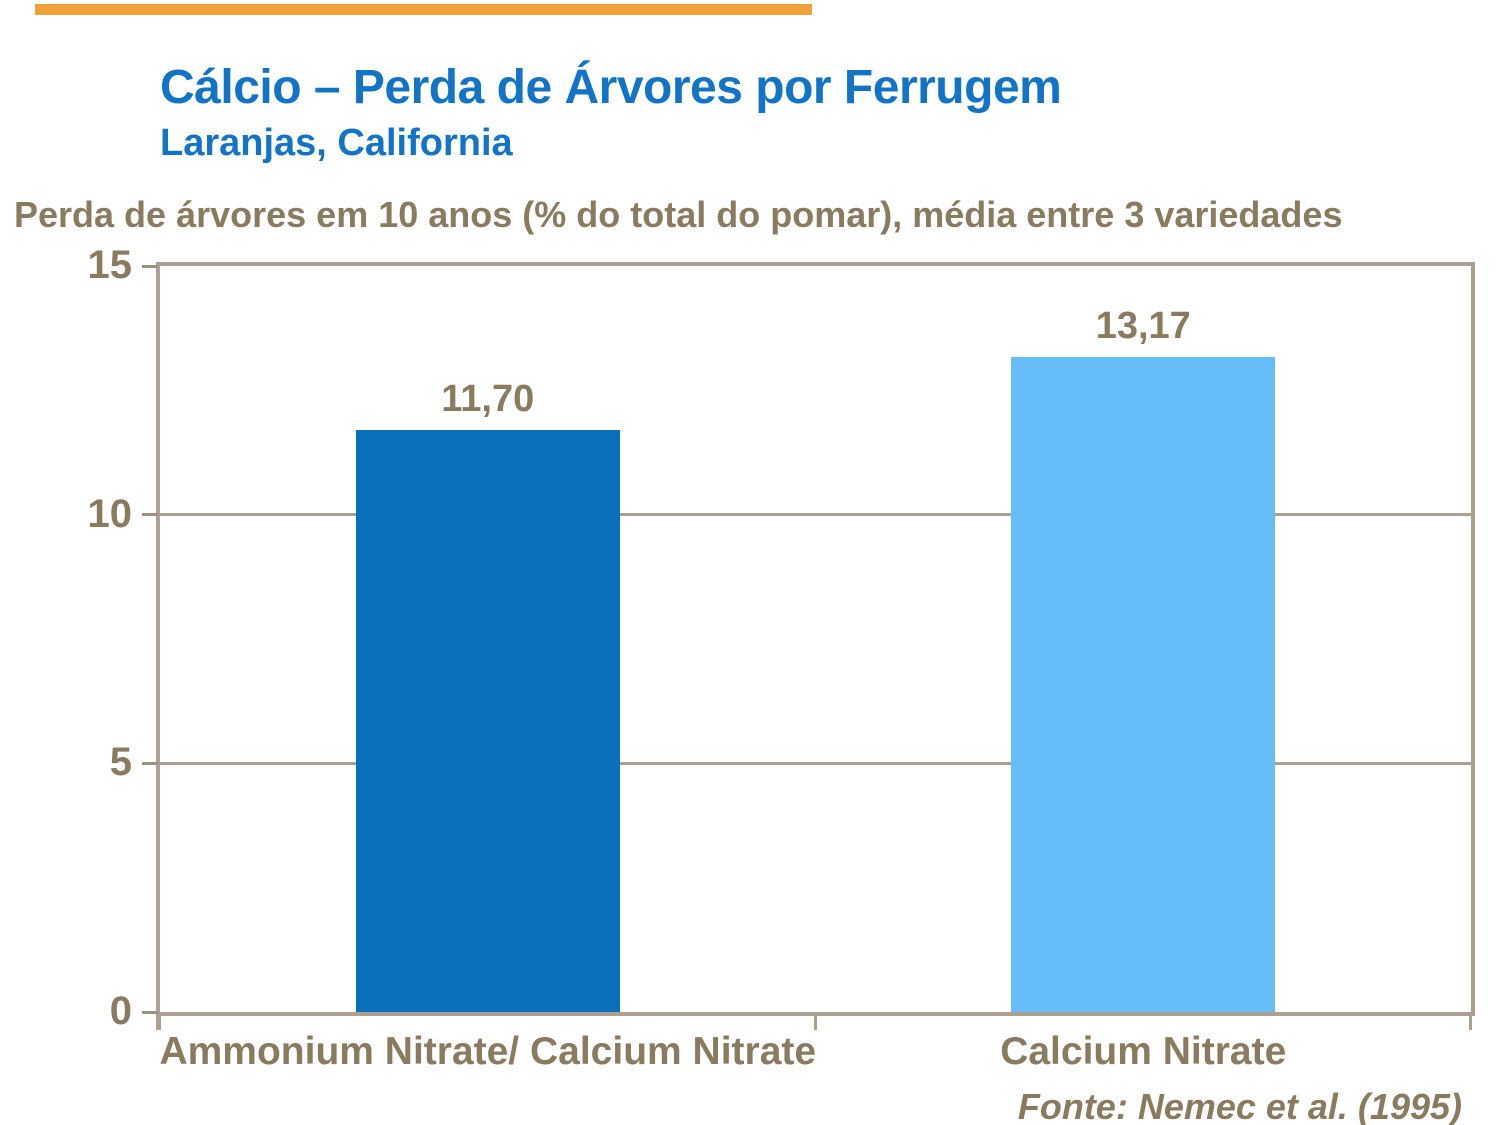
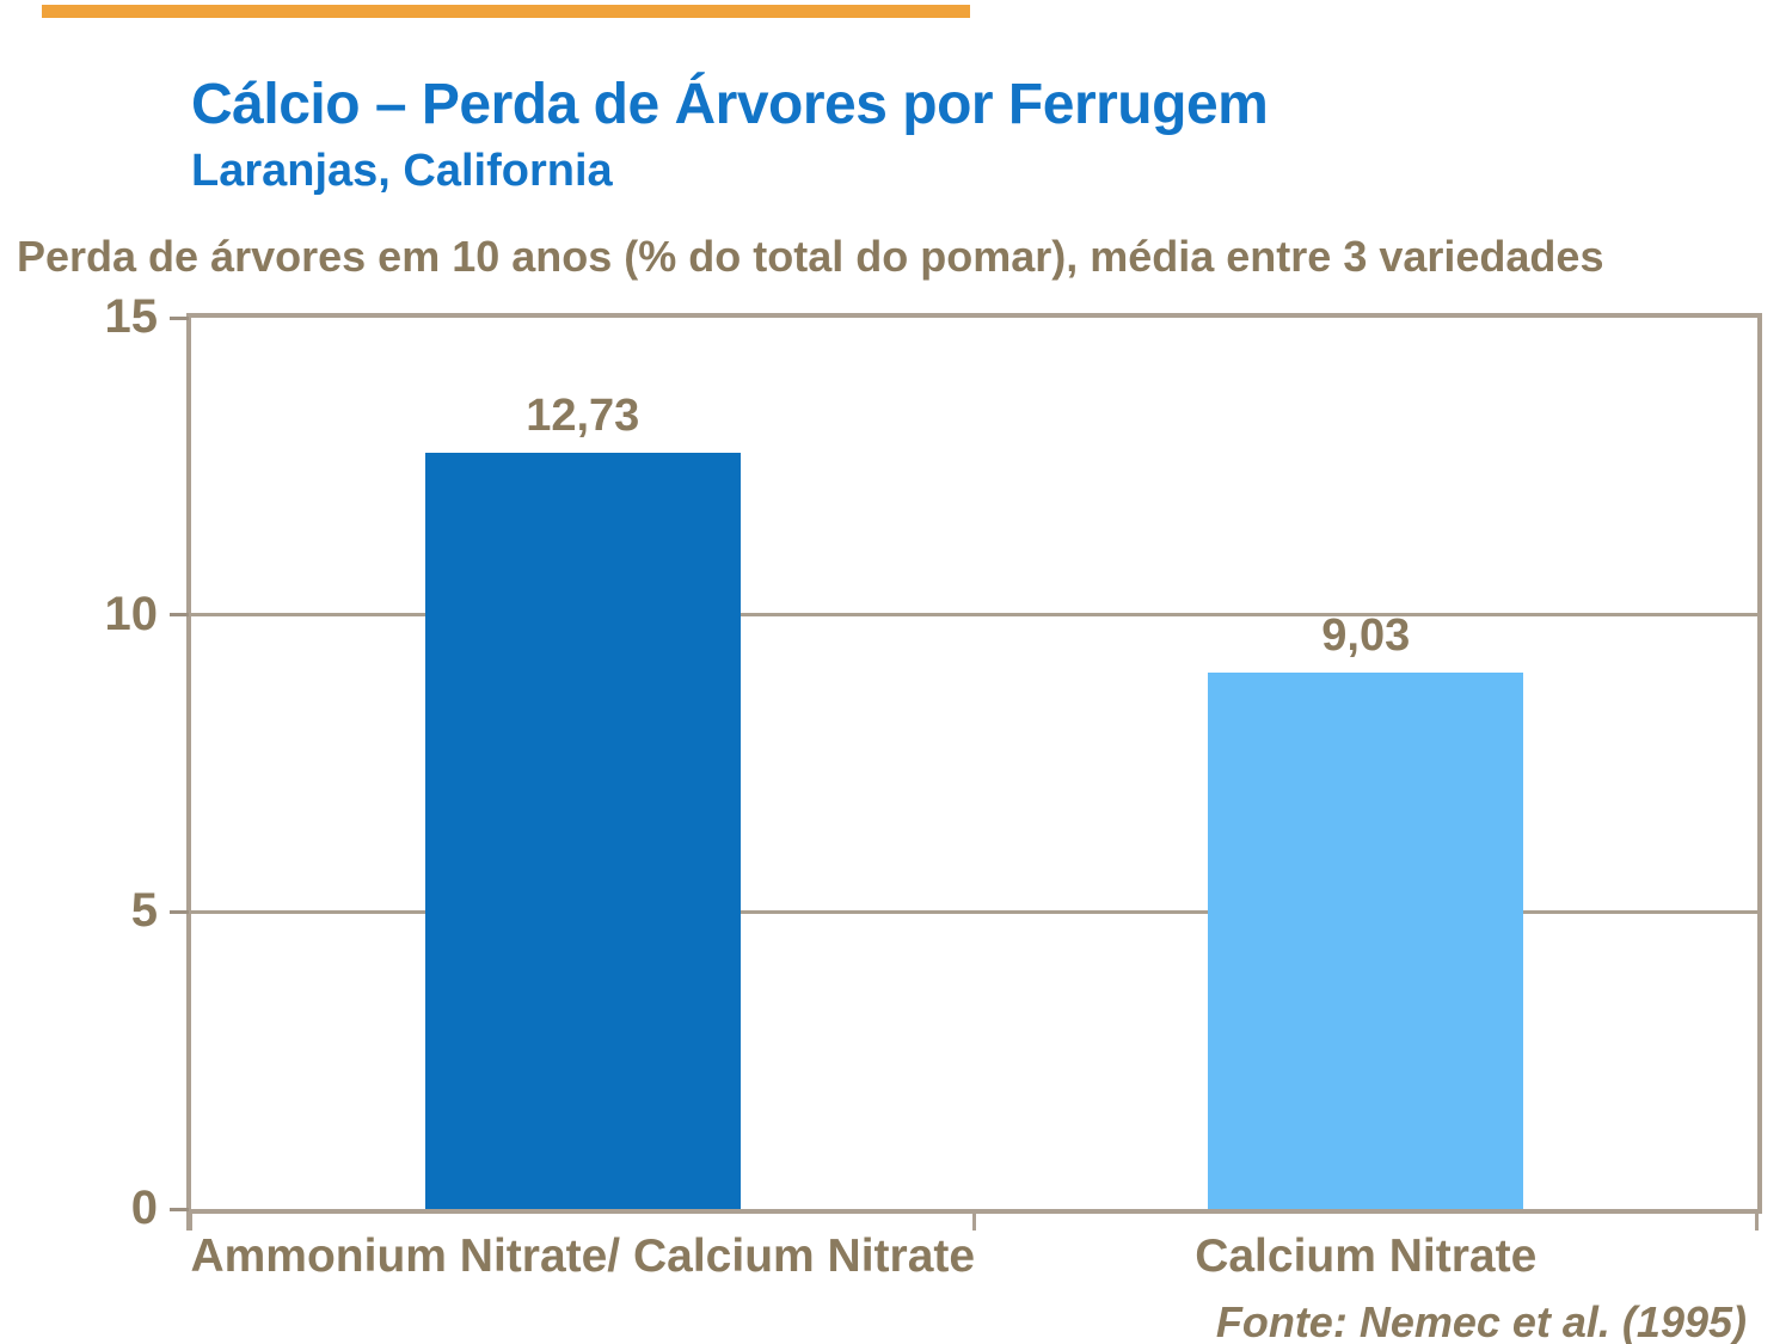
Ammonium Nitrate/ Calcium Nitrate: 11,70 -> 12,73
Calcium Nitrate: 13,17 -> 9,03
